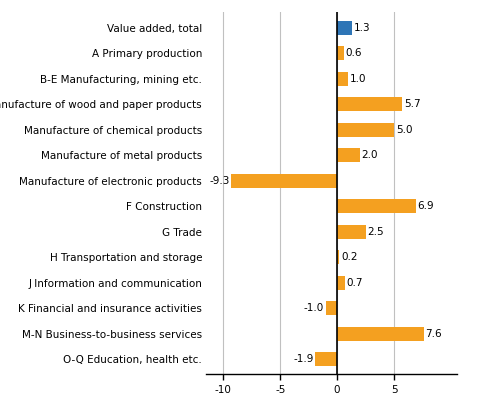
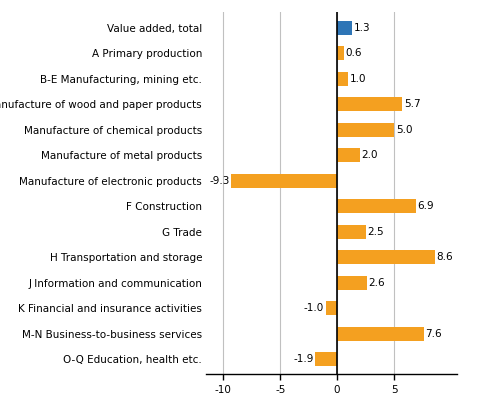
H Transportation and storage: 0.2 -> 8.6
J Information and communication: 0.7 -> 2.6
